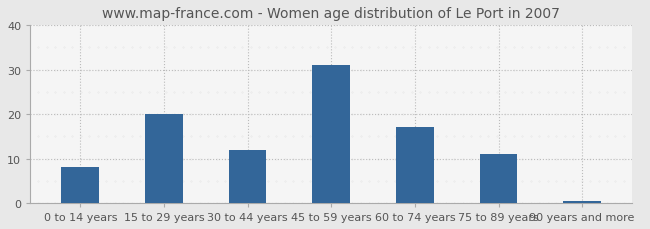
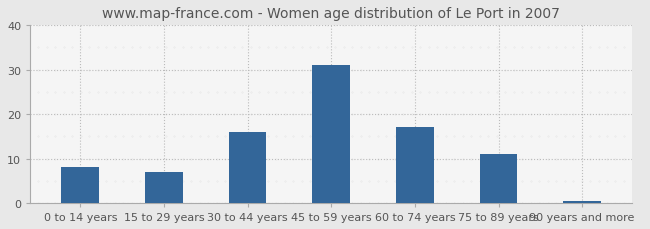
15 to 29 years: 20.0 -> 7.0
30 to 44 years: 12.0 -> 16.0
